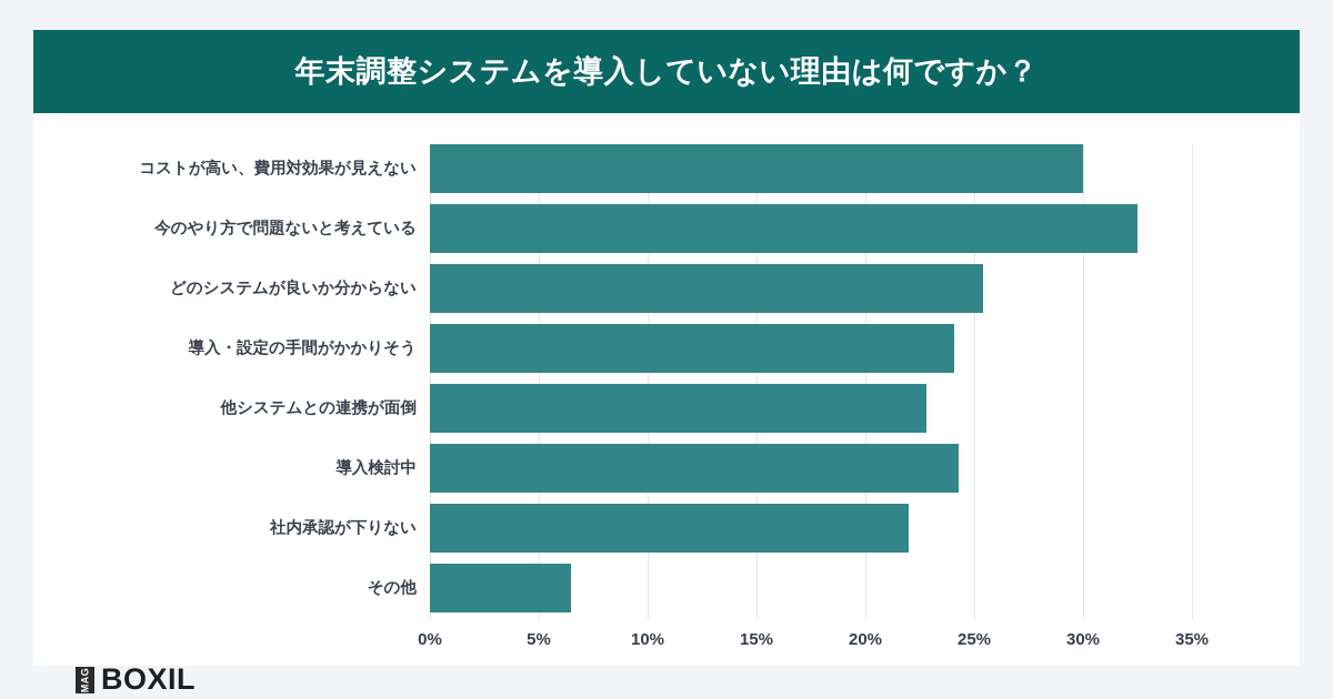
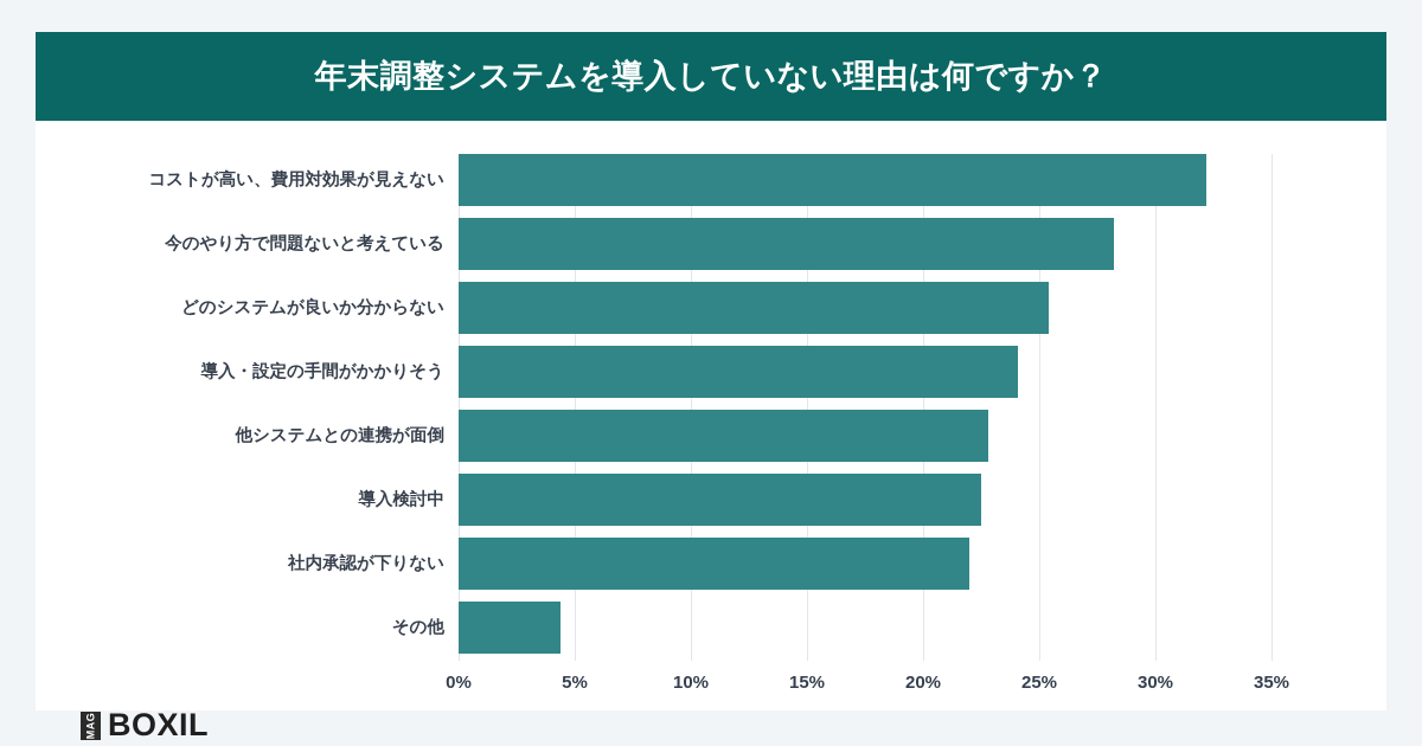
コストが高い、費用対効果が見えない: 30.0% -> 32.2%
今のやり方で問題ないと考えている: 32.5% -> 28.2%
導入検討中: 24.3% -> 22.5%
その他: 6.5% -> 4.4%
